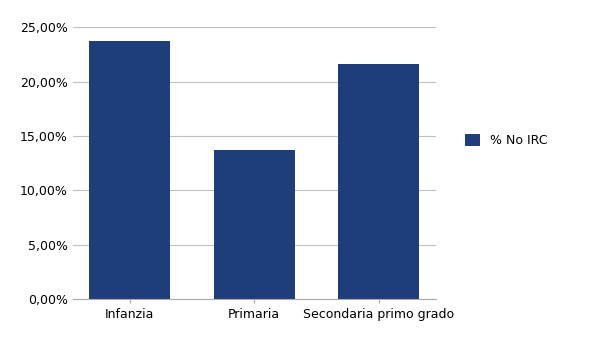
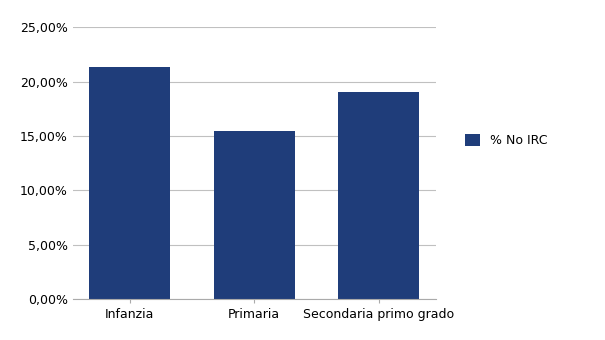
Infanzia: 23,7% -> 21,3%
Primaria: 13,7% -> 15,5%
Secondaria primo grado: 21,6% -> 19,0%
